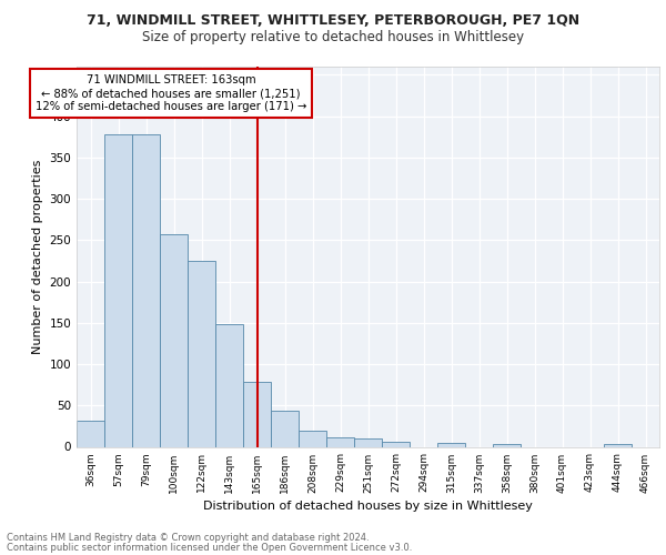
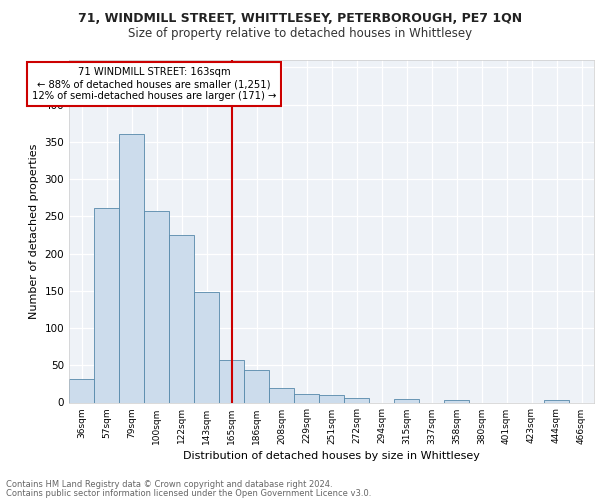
57sqm: 378 -> 261
79sqm: 378 -> 361
165sqm: 78 -> 57
